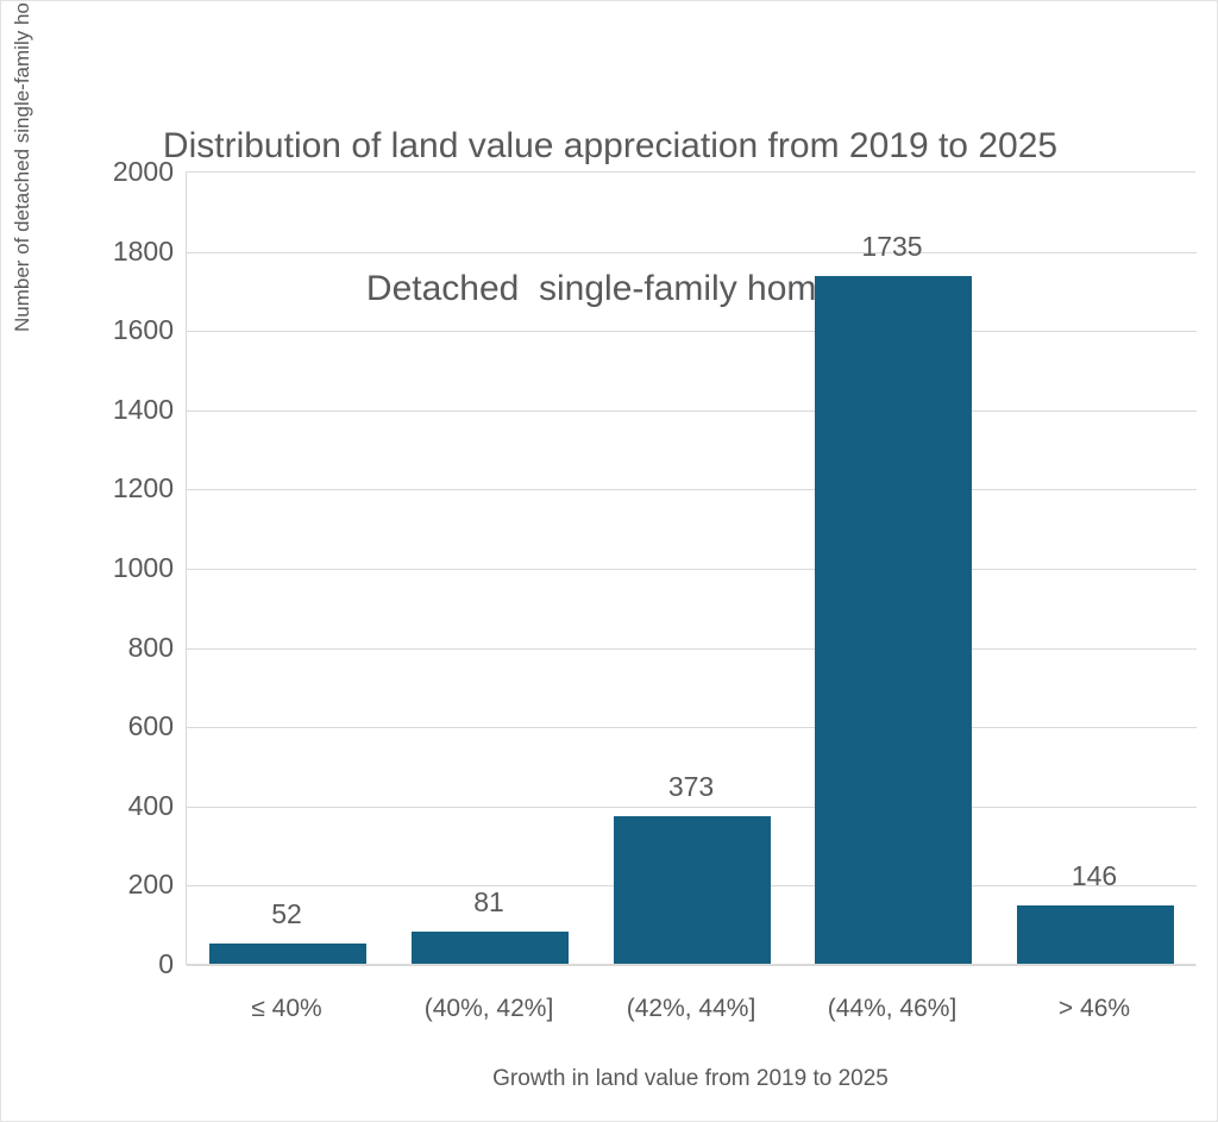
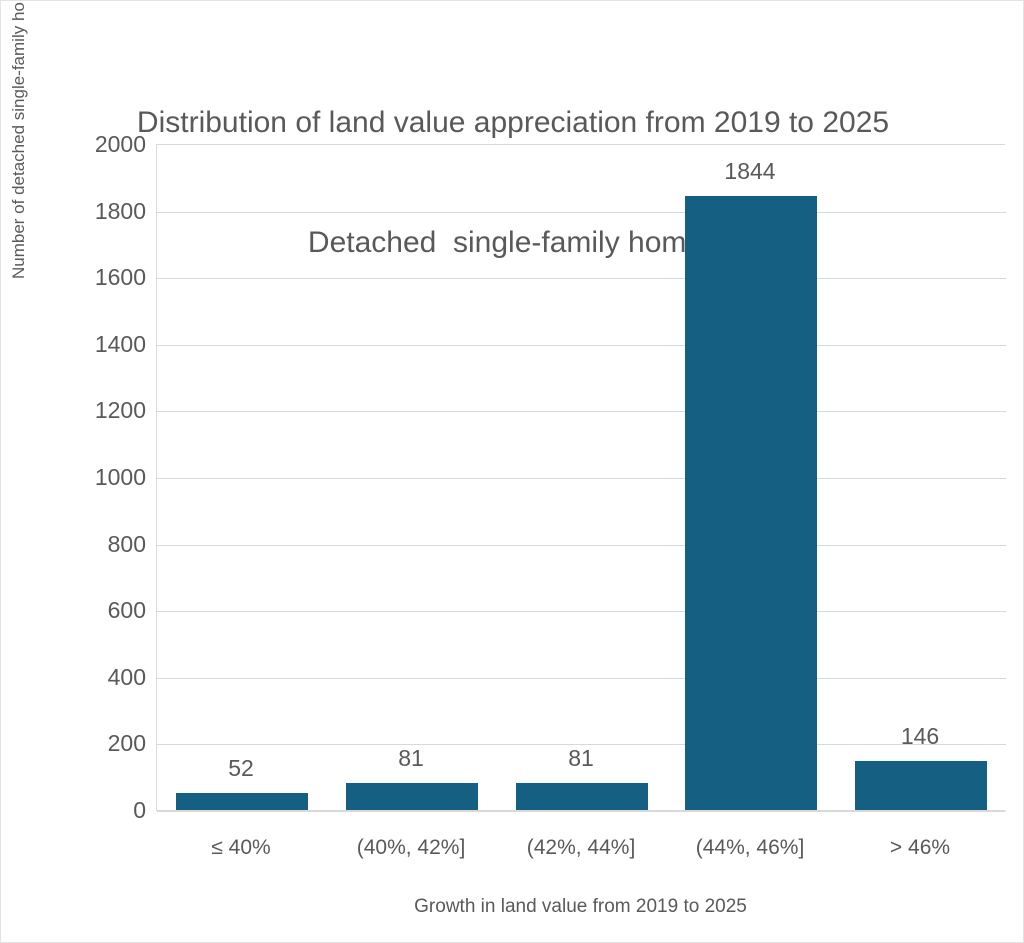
(42%, 44%]: 373 -> 81
(44%, 46%]: 1735 -> 1844
